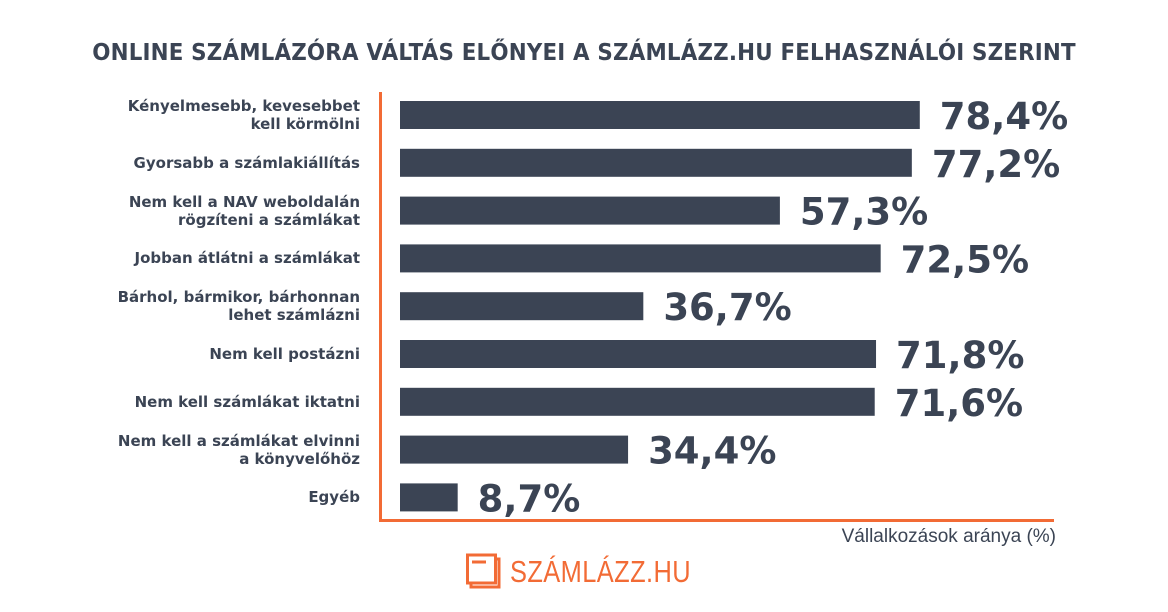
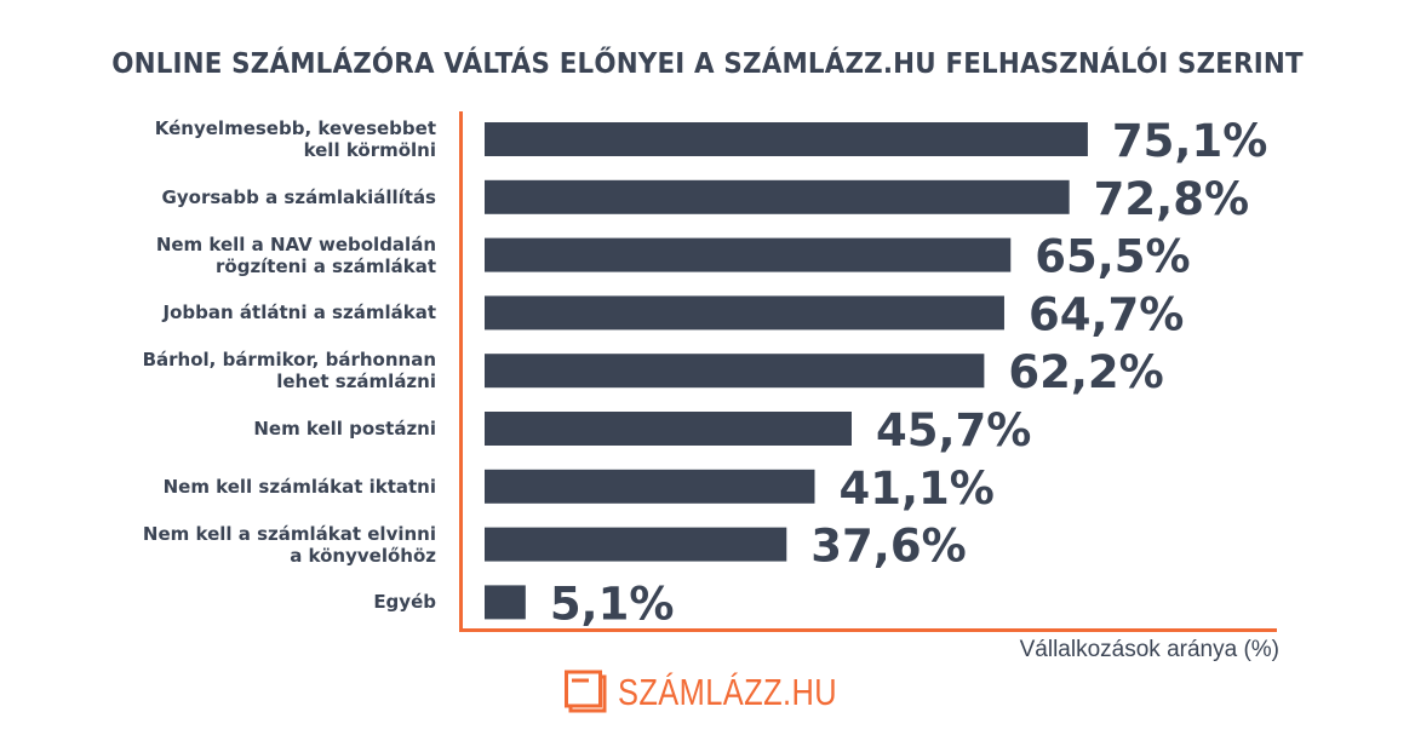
Kényelmesebb, kevesebbet kell körmölni: 78,4% -> 75,1%
Gyorsabb a számlakiállítás: 77,2% -> 72,8%
Nem kell a NAV weboldalán rögzíteni a számlákat: 57,3% -> 65,5%
Jobban átlátni a számlákat: 72,5% -> 64,7%
Bárhol, bármikor, bárhonnan lehet számlázni: 36,7% -> 62,2%
Nem kell postázni: 71,8% -> 45,7%
Nem kell számlákat iktatni: 71,6% -> 41,1%
Nem kell a számlákat elvinni a könyvelőhöz: 34,4% -> 37,6%
Egyéb: 8,7% -> 5,1%
